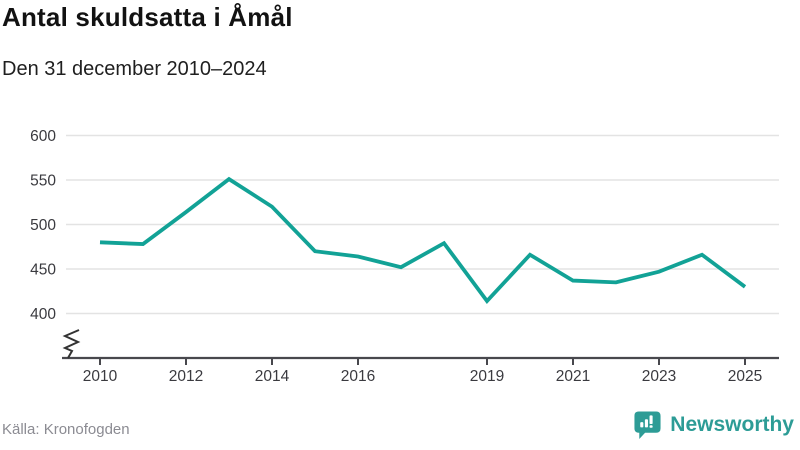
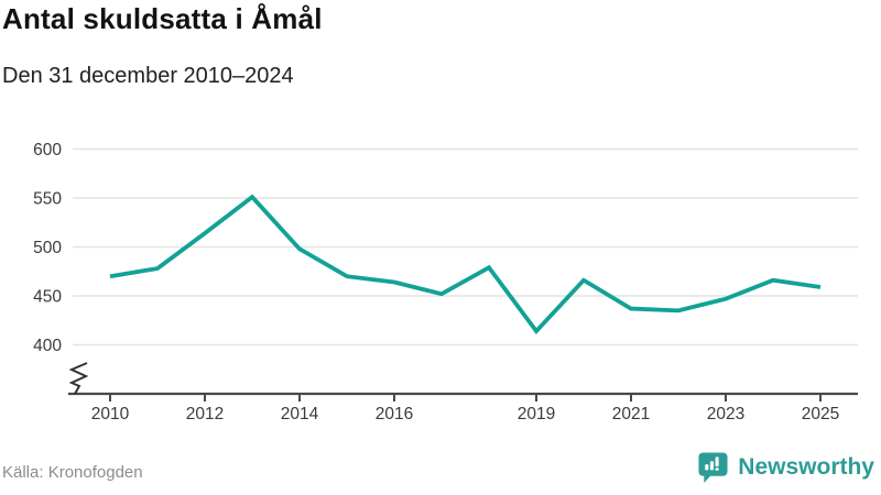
2010: 480 -> 470
2014: 520 -> 500
2025: 430 -> 460
